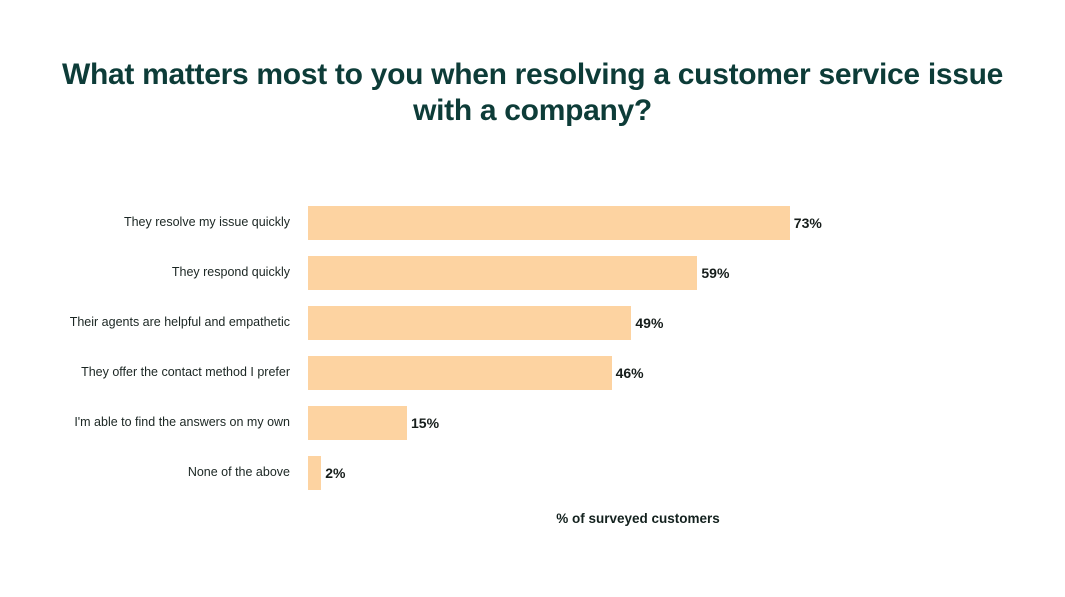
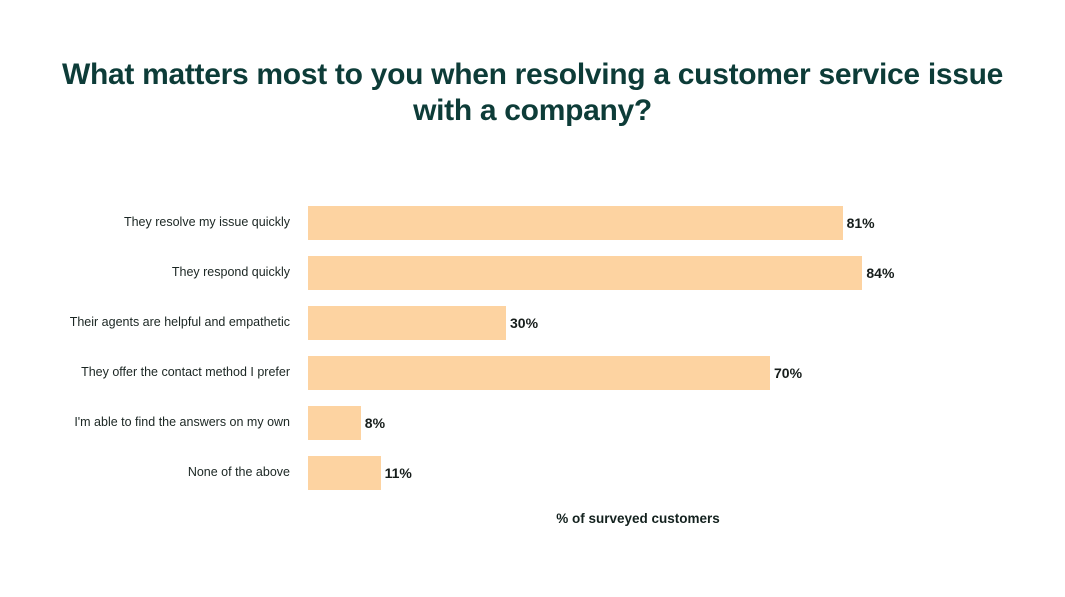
They resolve my issue quickly: 73% -> 81%
They respond quickly: 59% -> 84%
Their agents are helpful and empathetic: 49% -> 30%
They offer the contact method I prefer: 46% -> 70%
I'm able to find the answers on my own: 15% -> 8%
None of the above: 2% -> 11%
